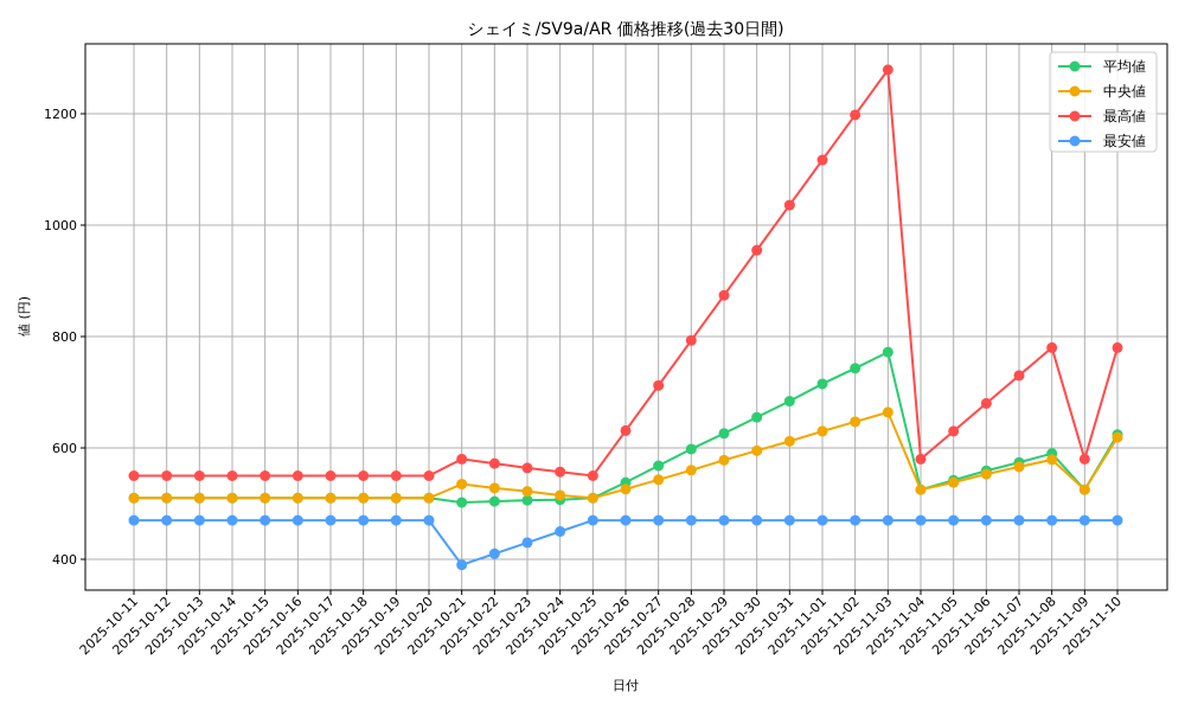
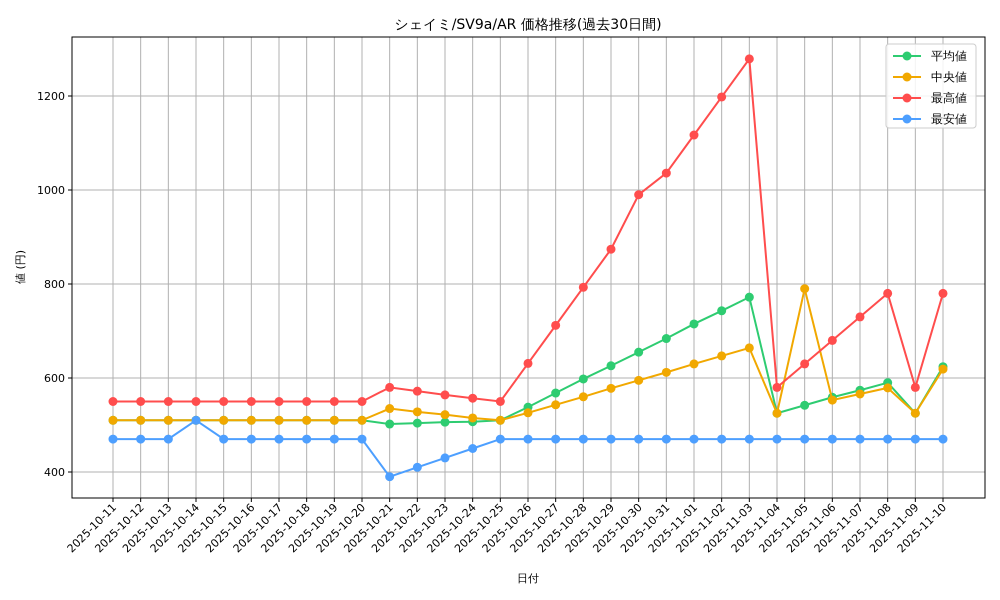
最安値/2025-10-14: 470 -> 510
最高値/2025-10-30: 960 -> 990
中央値/2025-11-05: 540 -> 790
